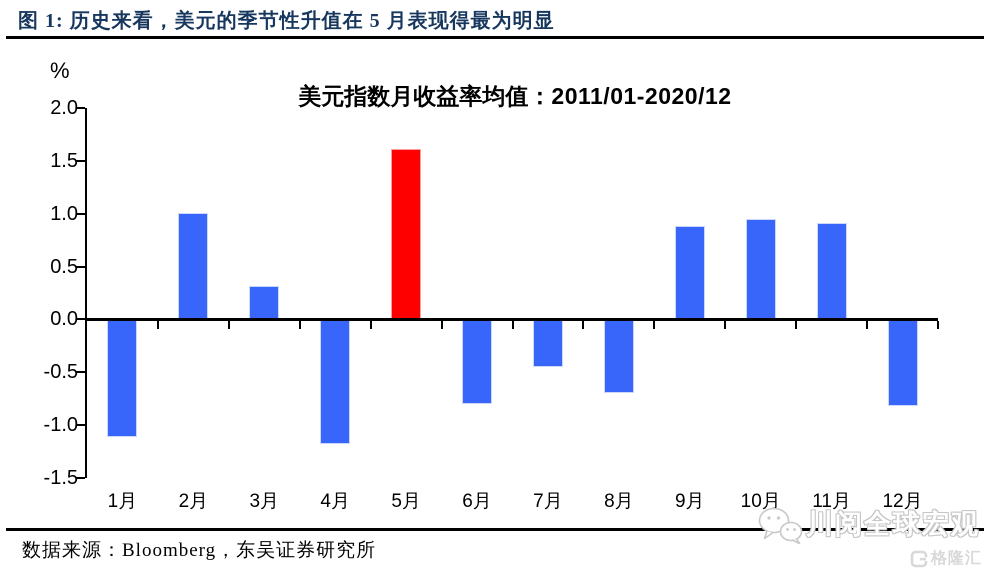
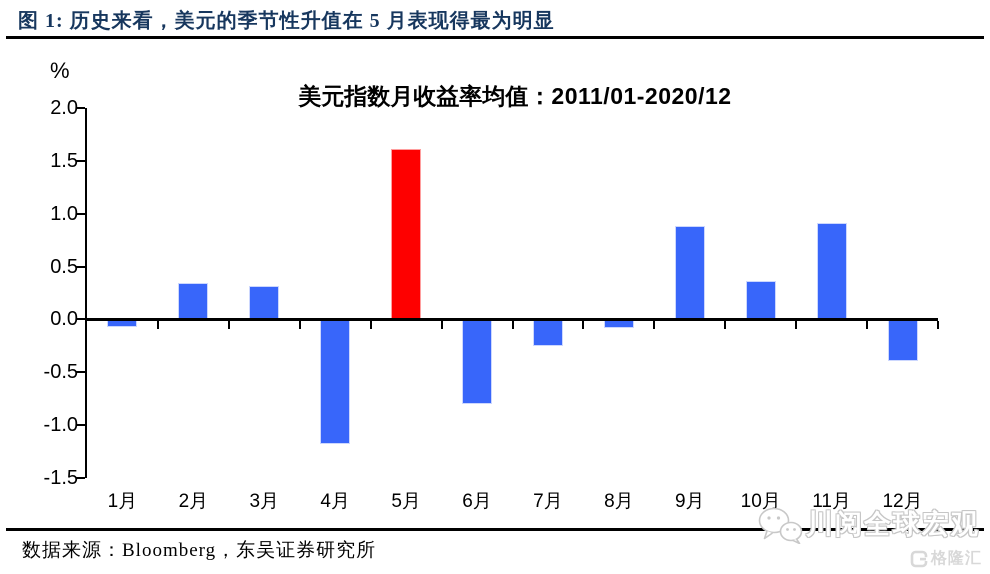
1月: -1.11 -> -0.07
2月: 1.01 -> 0.34
7月: -0.45 -> -0.25
8月: -0.70 -> -0.08
10月: 0.95 -> 0.36
12月: -0.82 -> -0.39
